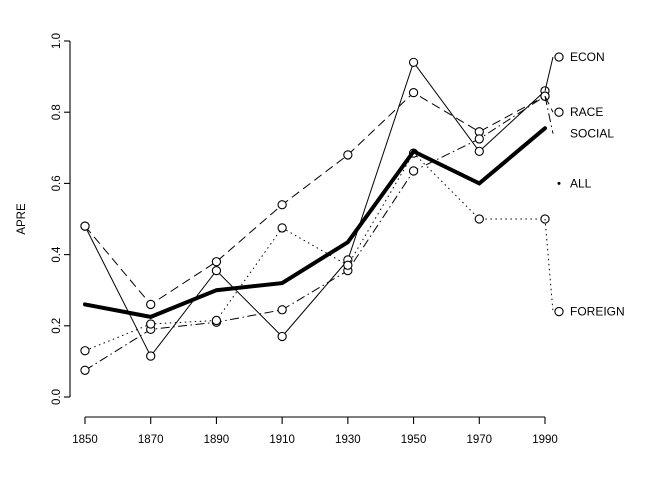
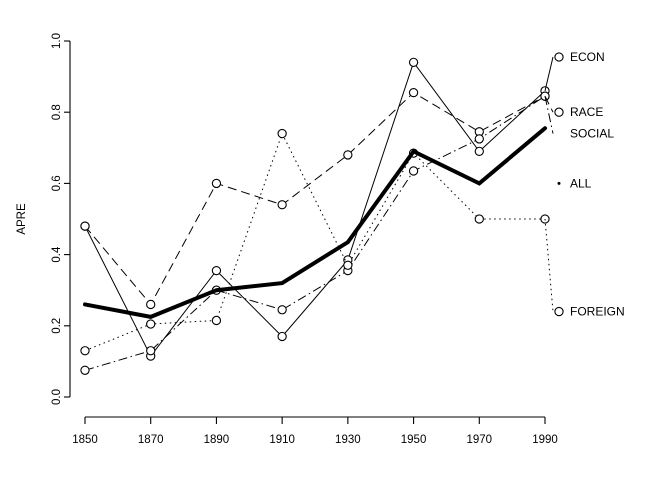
SOCIAL/1870: 0.19 -> 0.13
RACE/1890: 0.38 -> 0.60
SOCIAL/1890: 0.21 -> 0.30
FOREIGN/1910: 0.47 -> 0.74
